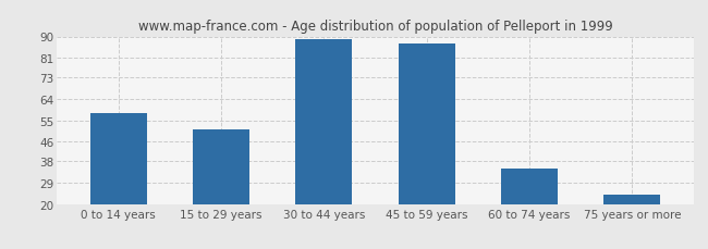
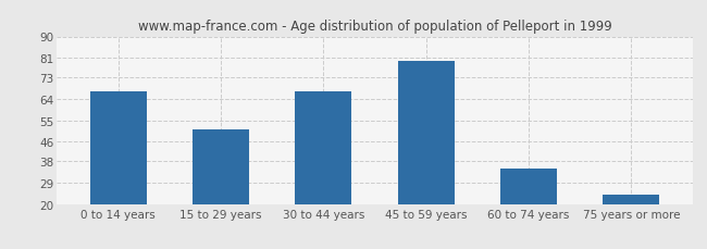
0 to 14 years: 58 -> 67
30 to 44 years: 89 -> 67
45 to 59 years: 87 -> 80
